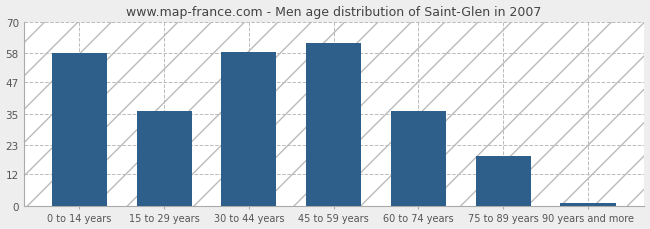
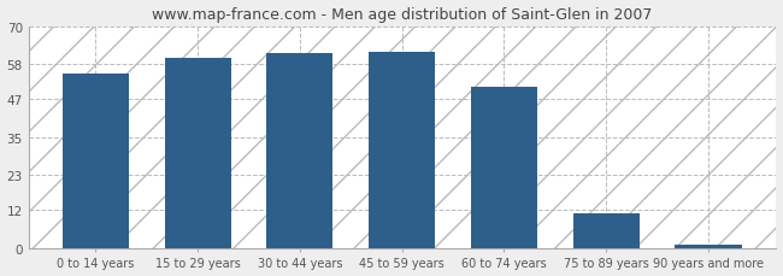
0 to 14 years: 58.0 -> 55.0
15 to 29 years: 36.0 -> 60.0
30 to 44 years: 58.5 -> 61.5
60 to 74 years: 36.0 -> 51.0
75 to 89 years: 19.0 -> 11.0
